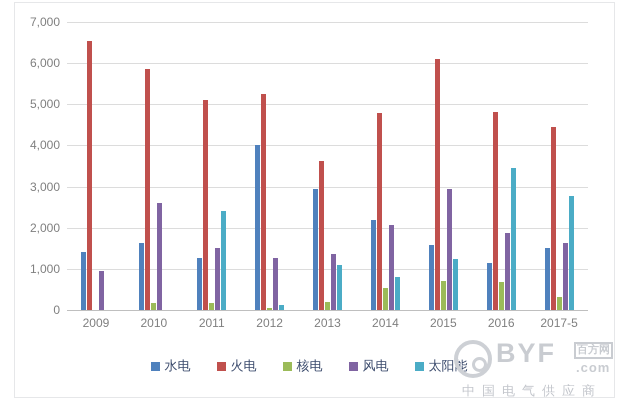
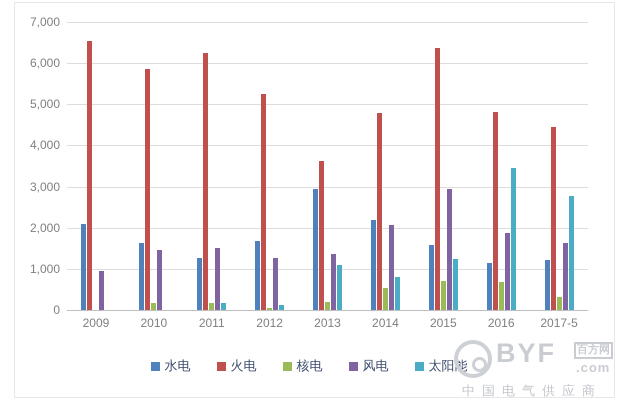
水电/2009: 1400 -> 2100
风电/2010: 2600 -> 1400
火电/2011: 5100 -> 6200
太阳能/2011: 2400 -> 200
水电/2012: 4000 -> 1700
火电/2015: 6100 -> 6400
水电/2017-5: 1500 -> 1200
